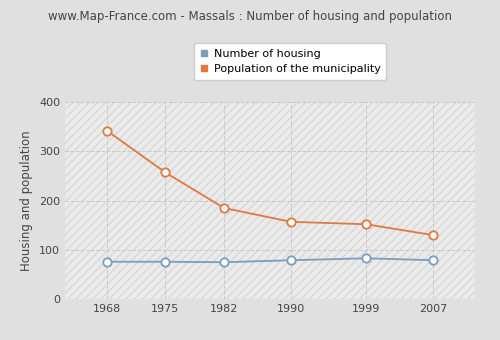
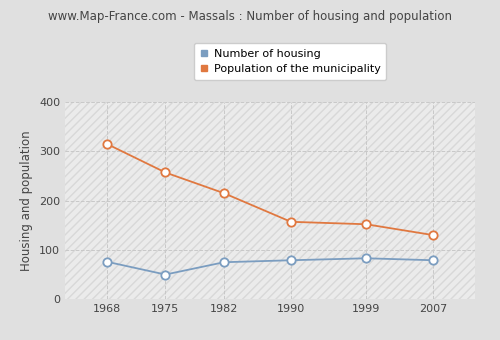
Population of the municipality/1968: 342 -> 315
Number of housing/1975: 76 -> 50
Population of the municipality/1982: 185 -> 215
